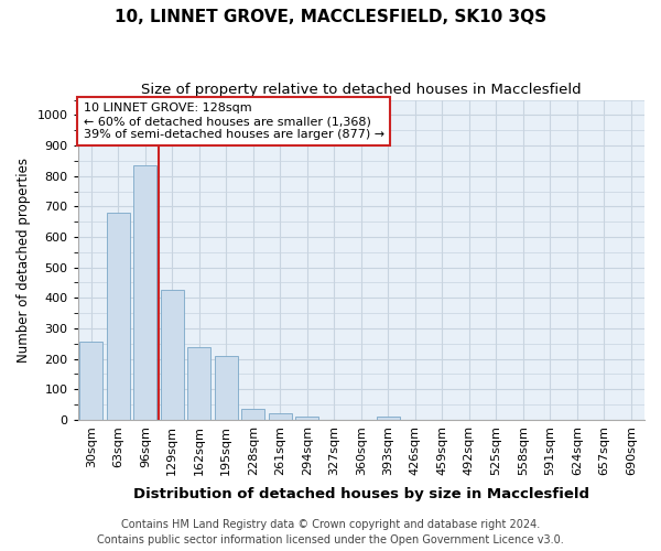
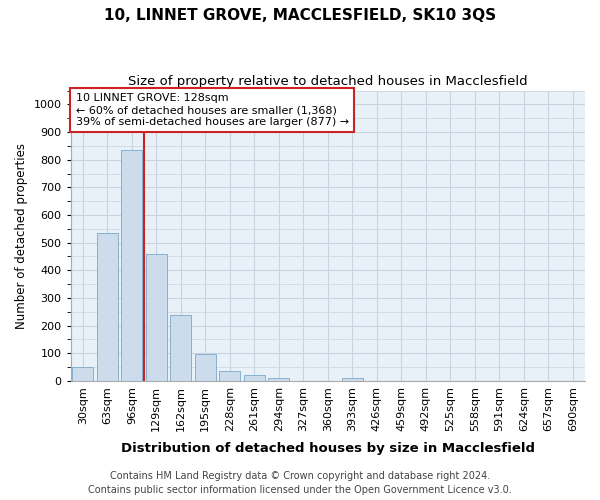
30sqm: 255 -> 50
63sqm: 680 -> 535
129sqm: 425 -> 460
195sqm: 210 -> 97
